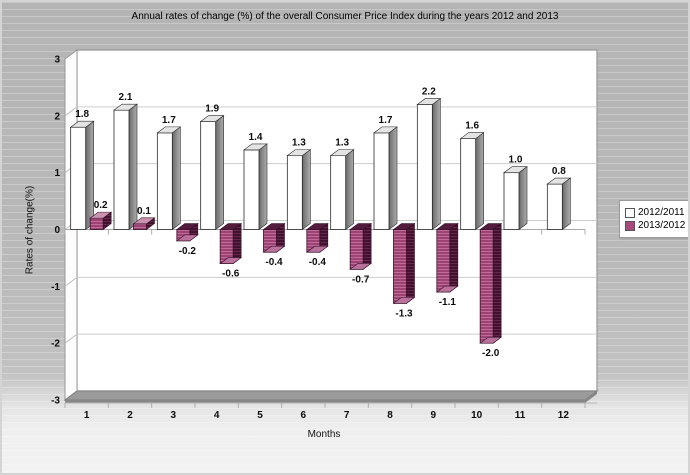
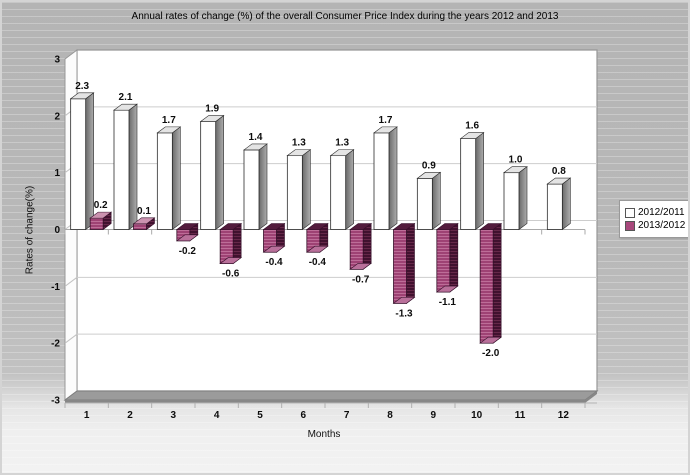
2012/2011/1: 1.8 -> 2.3
2012/2011/9: 2.2 -> 0.9
